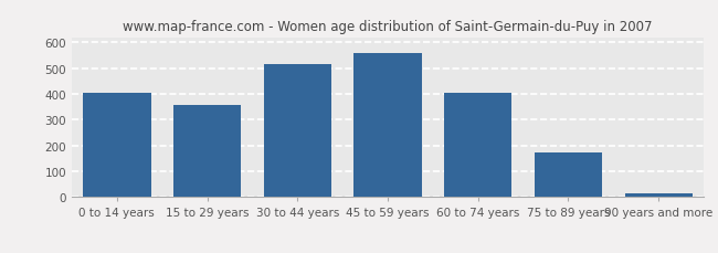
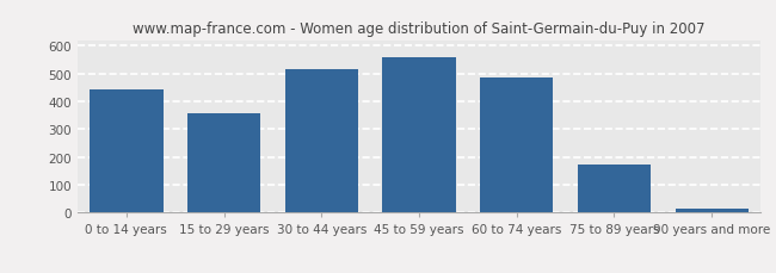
0 to 14 years: 405 -> 443
60 to 74 years: 405 -> 487
